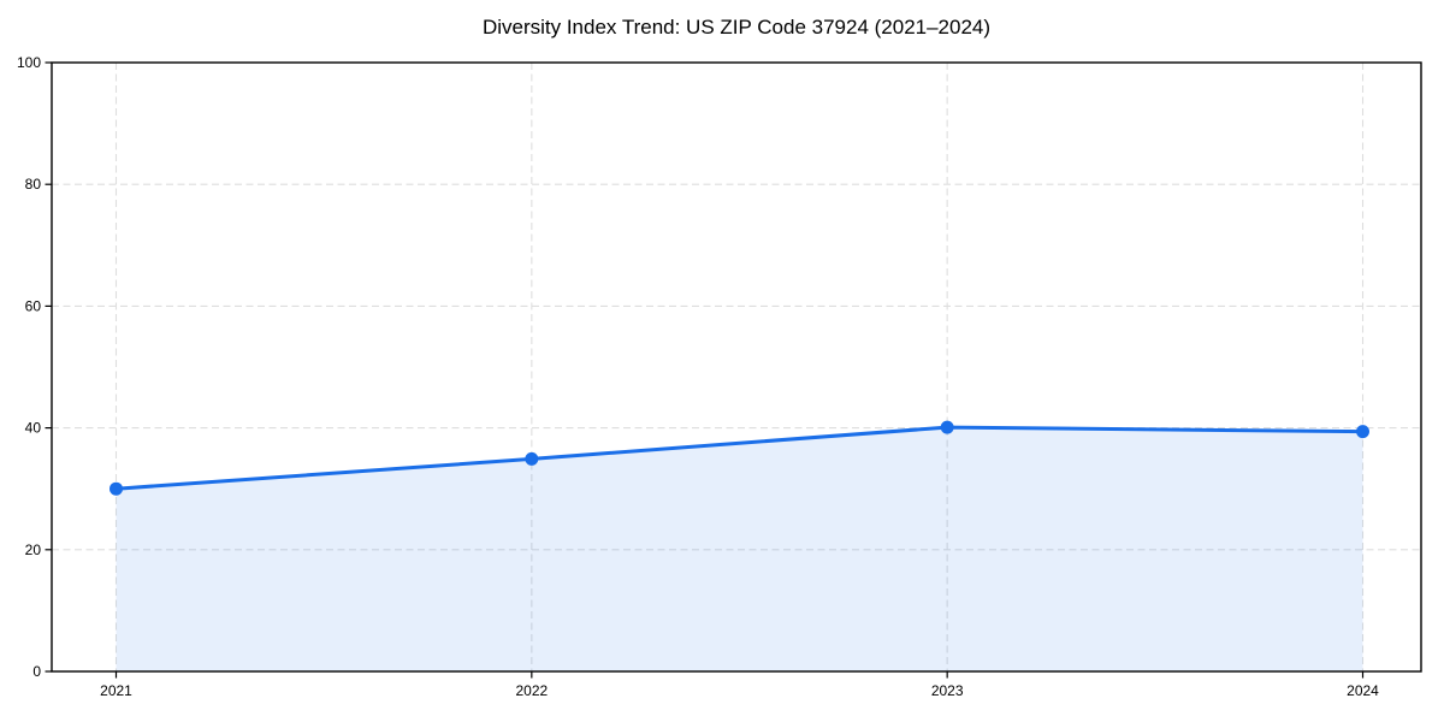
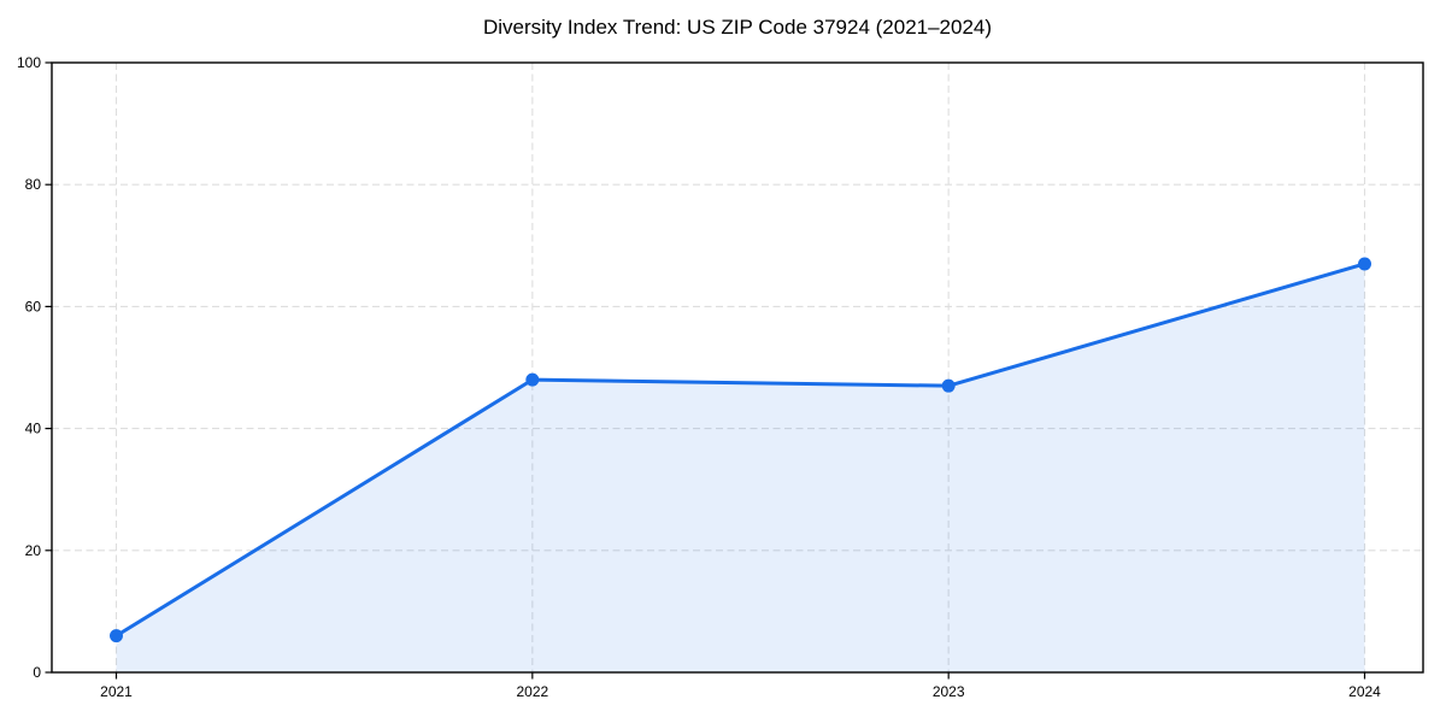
2021: 30 -> 6
2022: 35 -> 48
2023: 40 -> 47
2024: 39 -> 67
